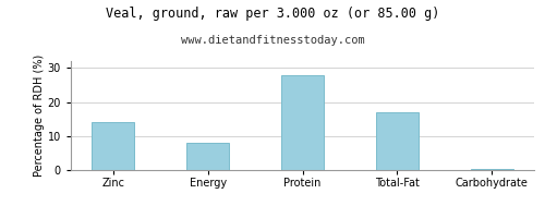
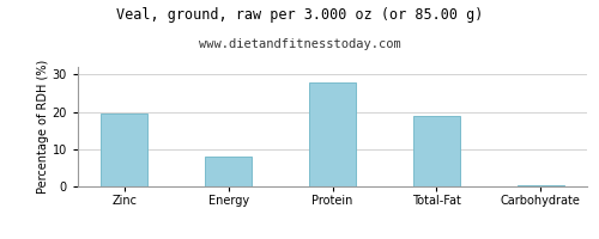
Zinc: 14.0 -> 19.5
Total-Fat: 17.0 -> 19.0
